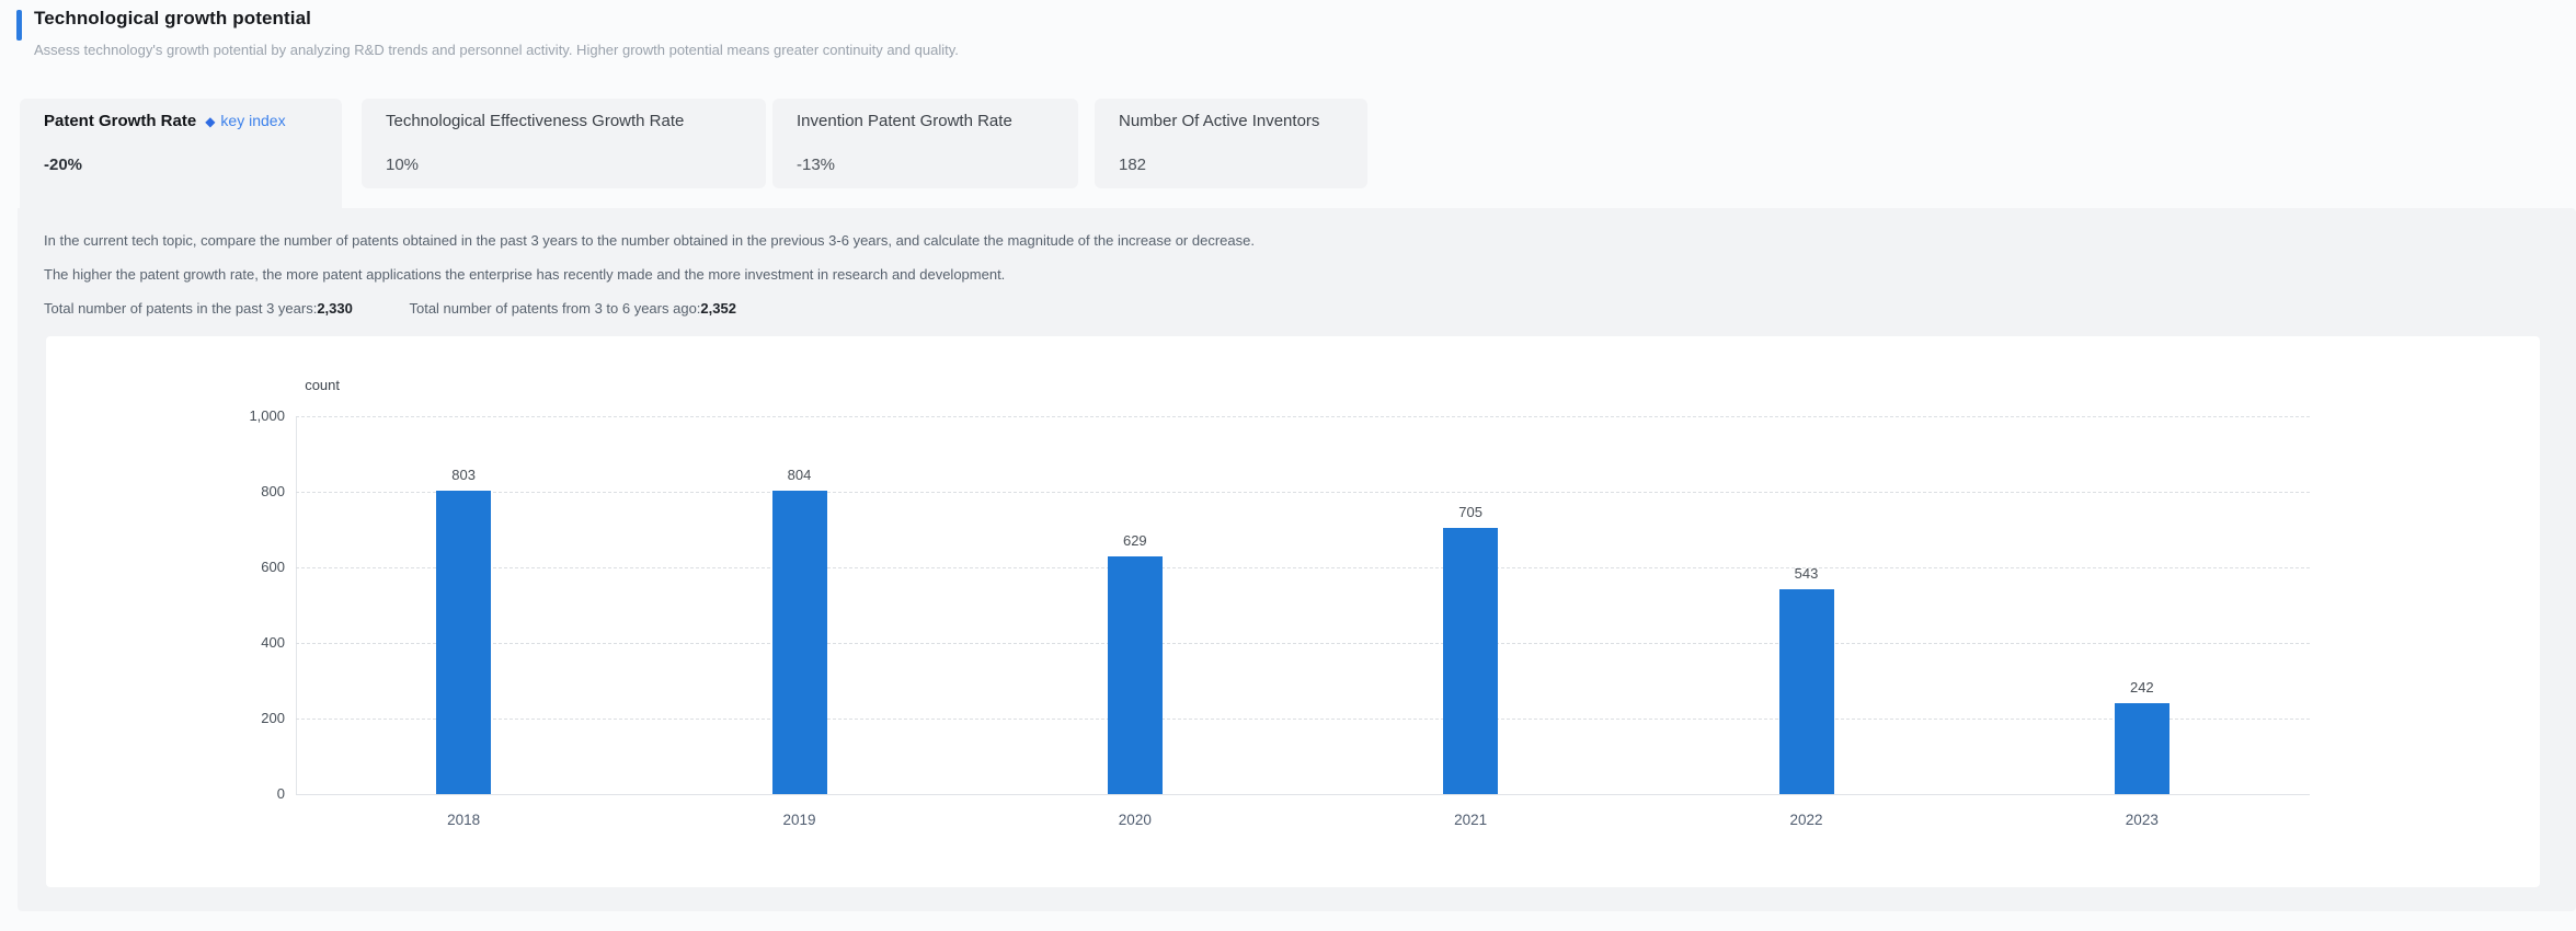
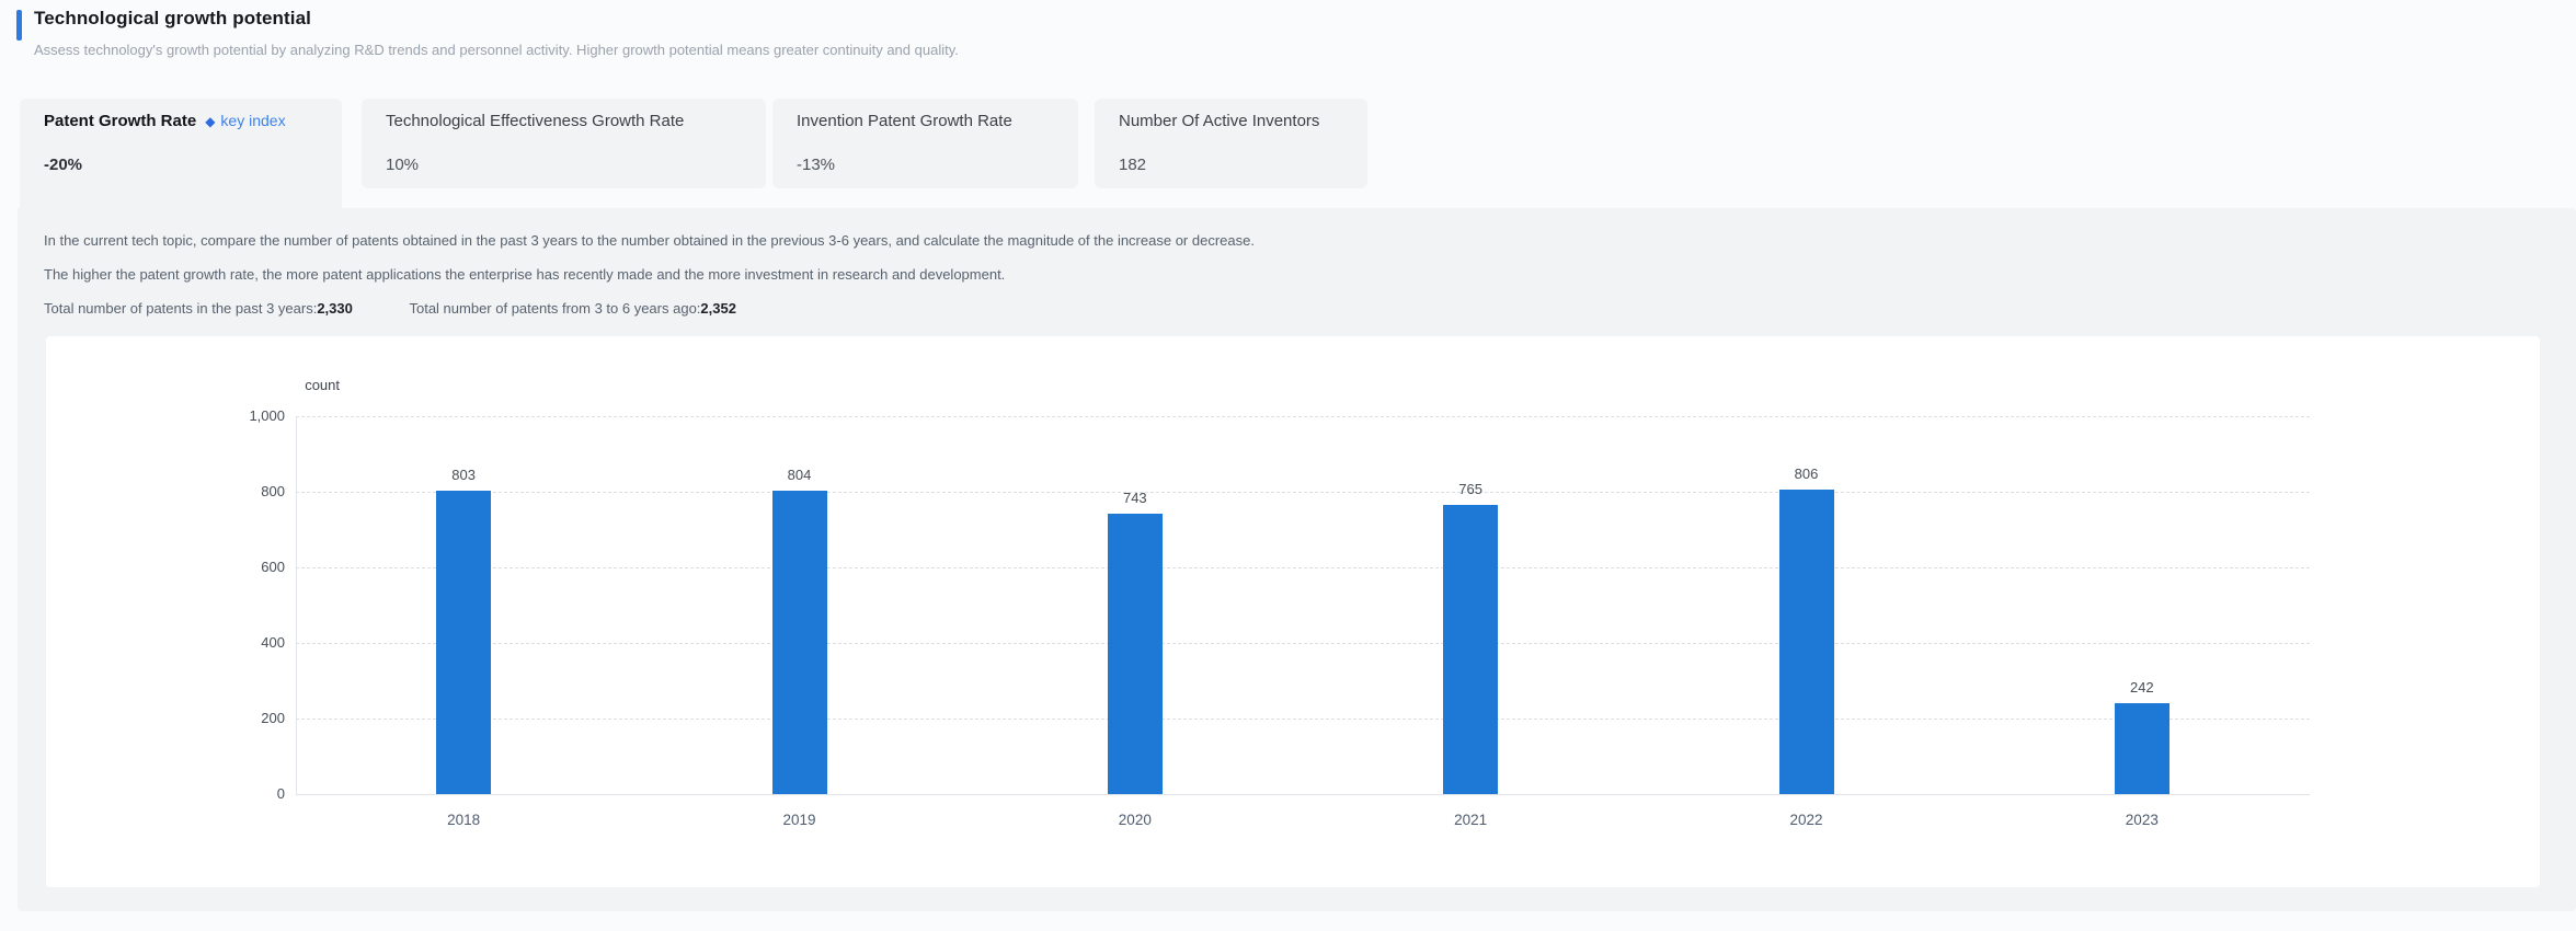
2020: 629 -> 743
2021: 705 -> 765
2022: 543 -> 806
